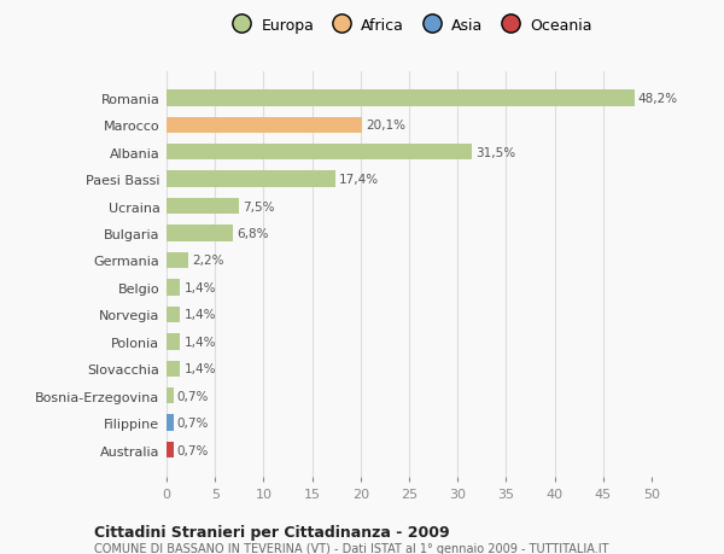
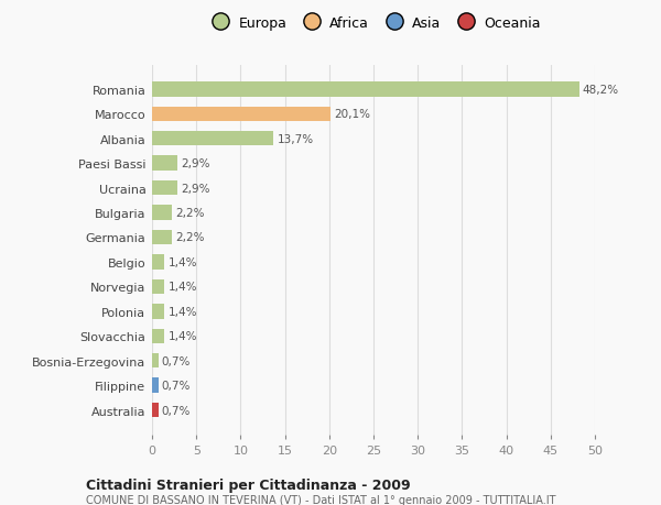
Albania: 31,5% -> 13,7%
Paesi Bassi: 17,4% -> 2,9%
Ucraina: 7,5% -> 2,9%
Bulgaria: 6,8% -> 2,2%
